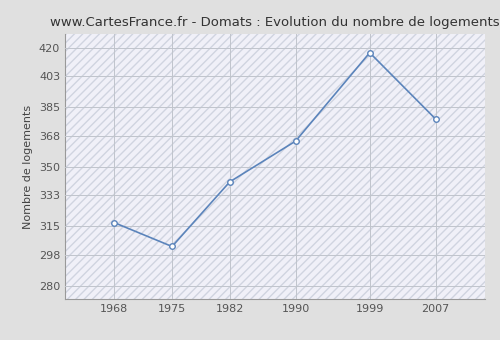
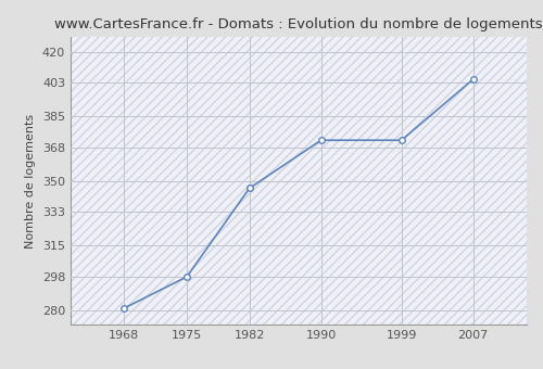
1968: 317 -> 281
1975: 303 -> 298
1982: 341 -> 346
1990: 365 -> 372
1999: 417 -> 372
2007: 378 -> 405
